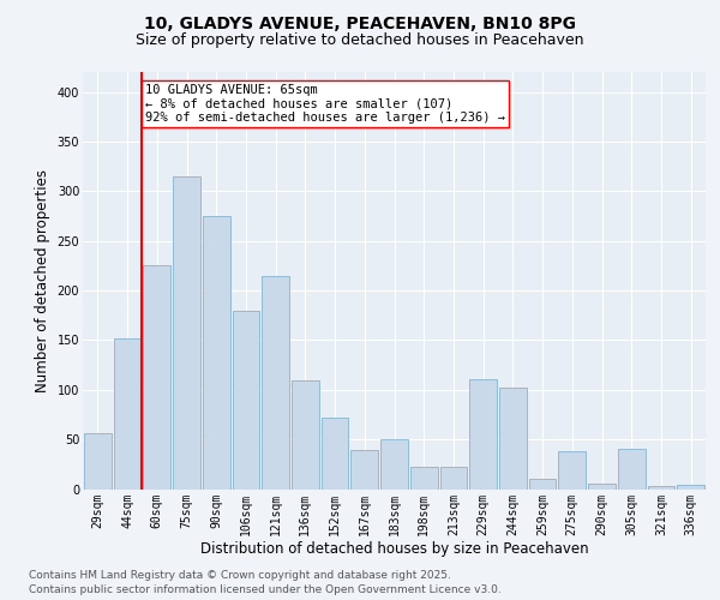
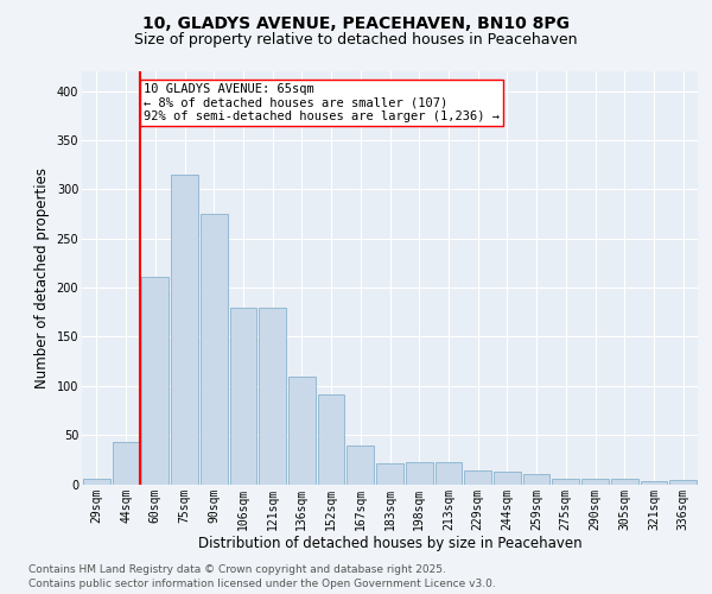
29sqm: 56 -> 5
44sqm: 152 -> 43
60sqm: 226 -> 211
121sqm: 214 -> 179
152sqm: 72 -> 91
183sqm: 50 -> 21
229sqm: 110 -> 14
244sqm: 102 -> 13
275sqm: 38 -> 5
305sqm: 40 -> 6
